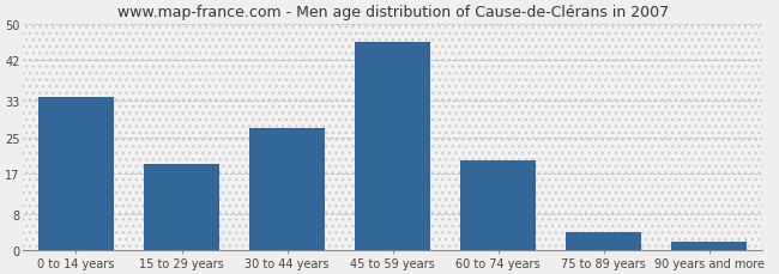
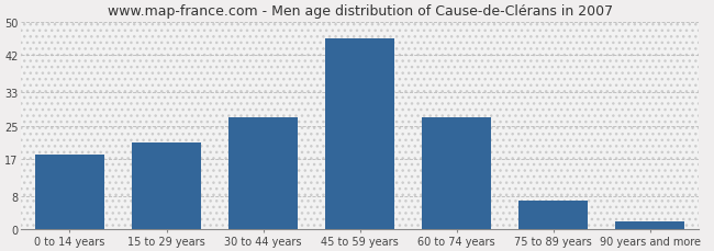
0 to 14 years: 34 -> 18
15 to 29 years: 19 -> 21
60 to 74 years: 20 -> 27
75 to 89 years: 4 -> 7
